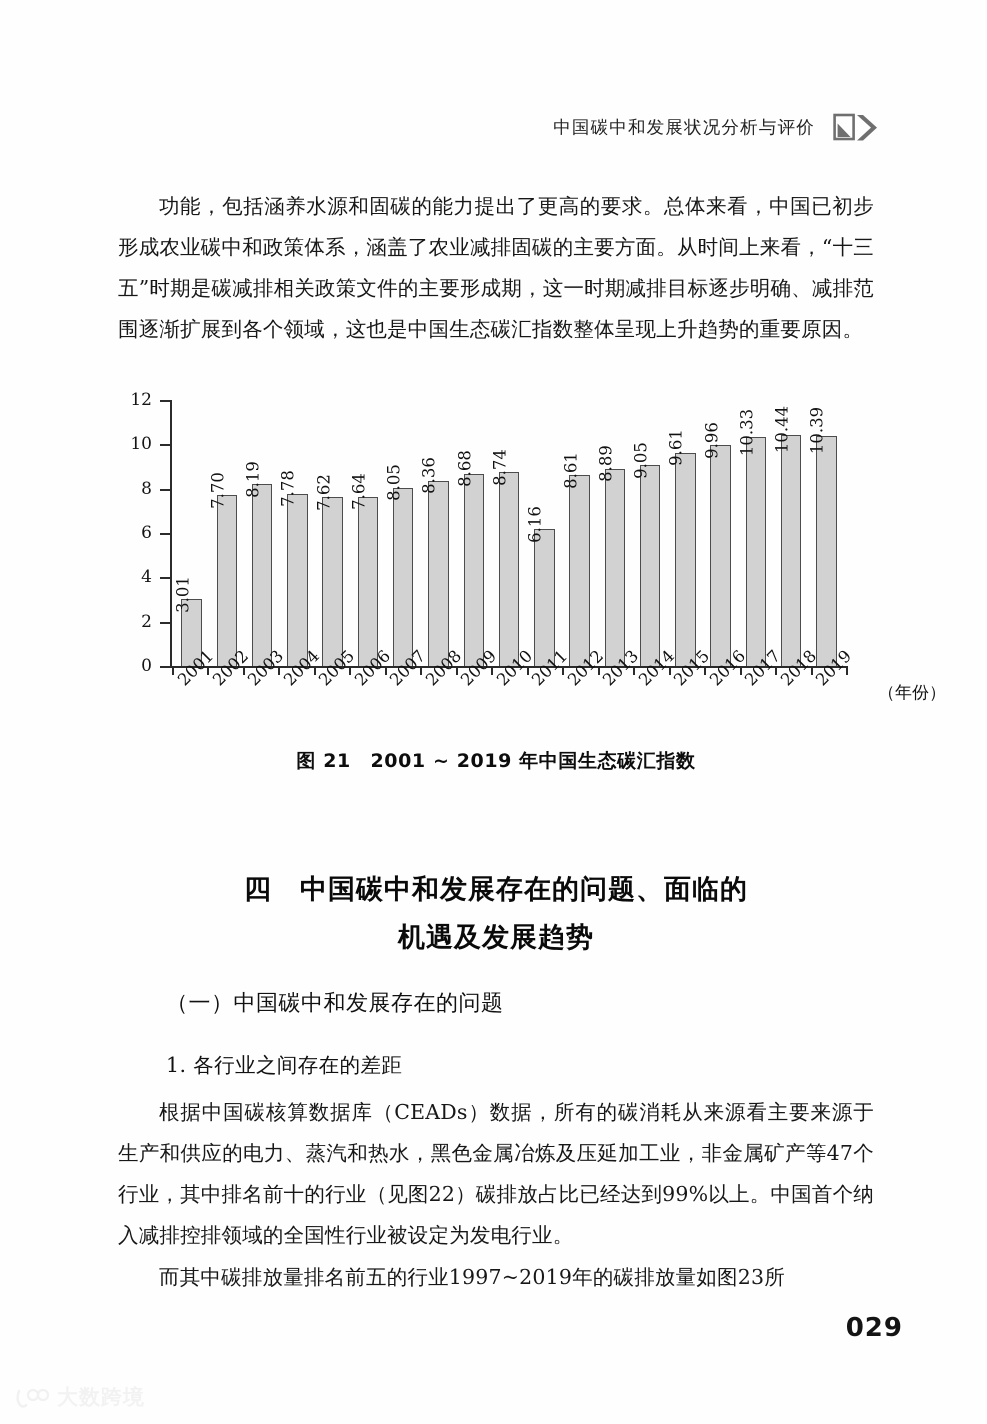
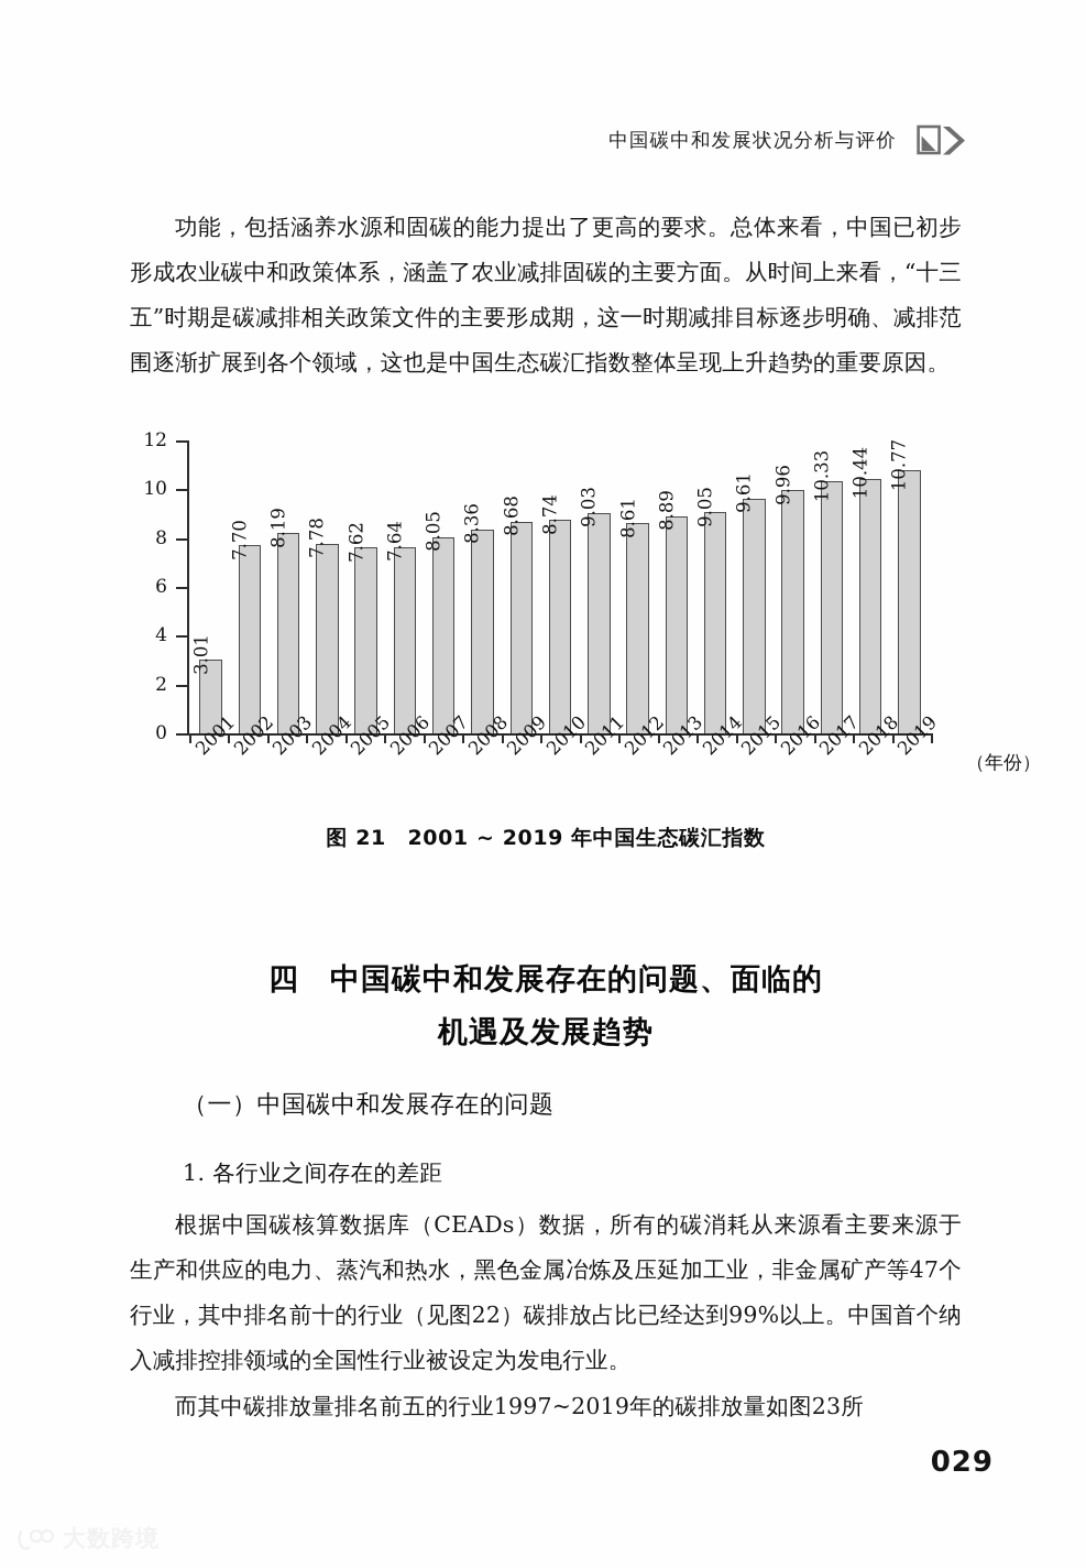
2011: 6.16 -> 9.03
2019: 10.39 -> 10.77
